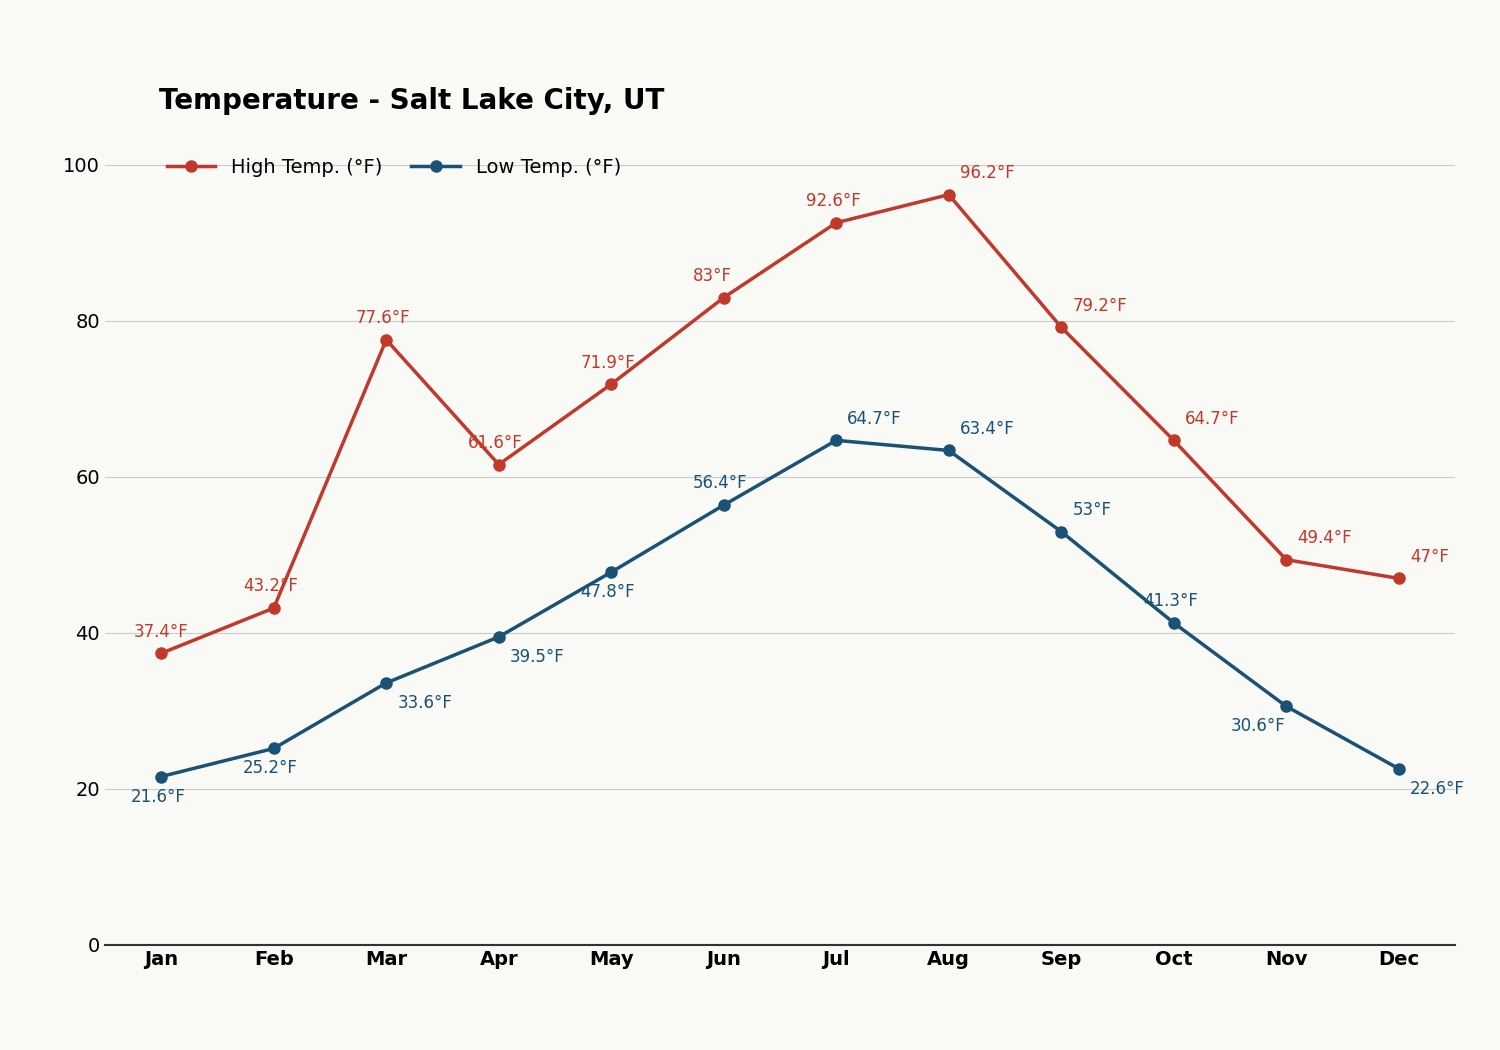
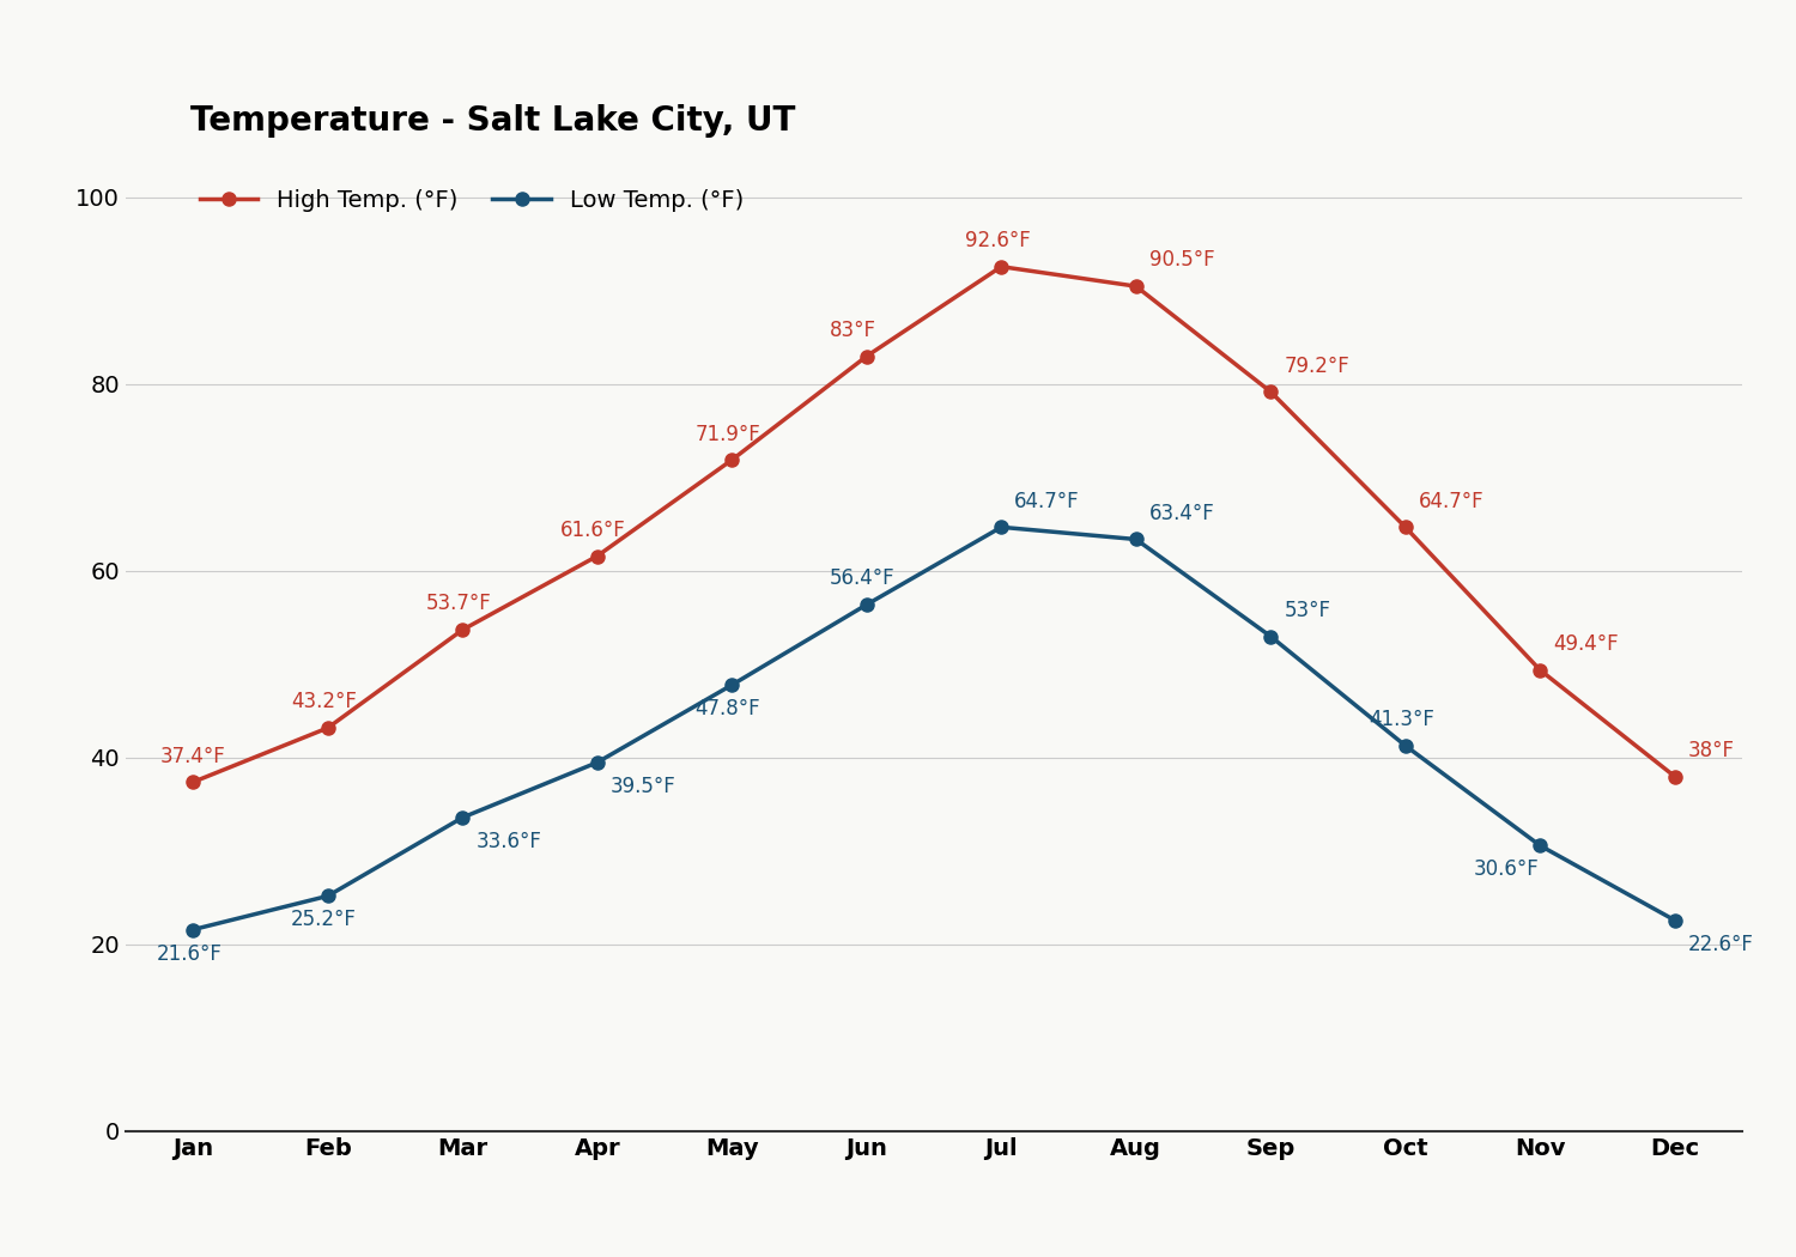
High Temp. (°F)/Mar: 77.6°F -> 53.7°F
High Temp. (°F)/Aug: 96.2°F -> 90.5°F
High Temp. (°F)/Dec: 47°F -> 38°F
